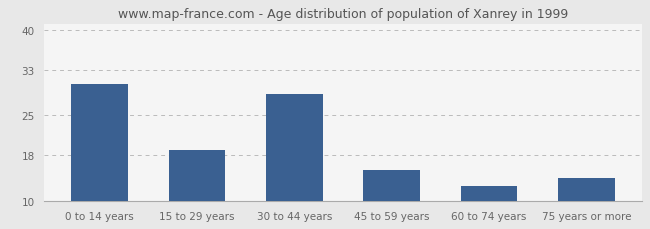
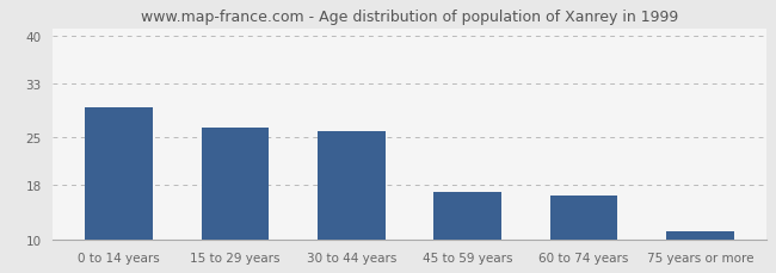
0 to 14 years: 30.6 -> 29.5
15 to 29 years: 19.0 -> 26.5
30 to 44 years: 28.8 -> 26.0
45 to 59 years: 15.4 -> 17.0
60 to 74 years: 12.6 -> 16.5
75 years or more: 14.0 -> 11.2
